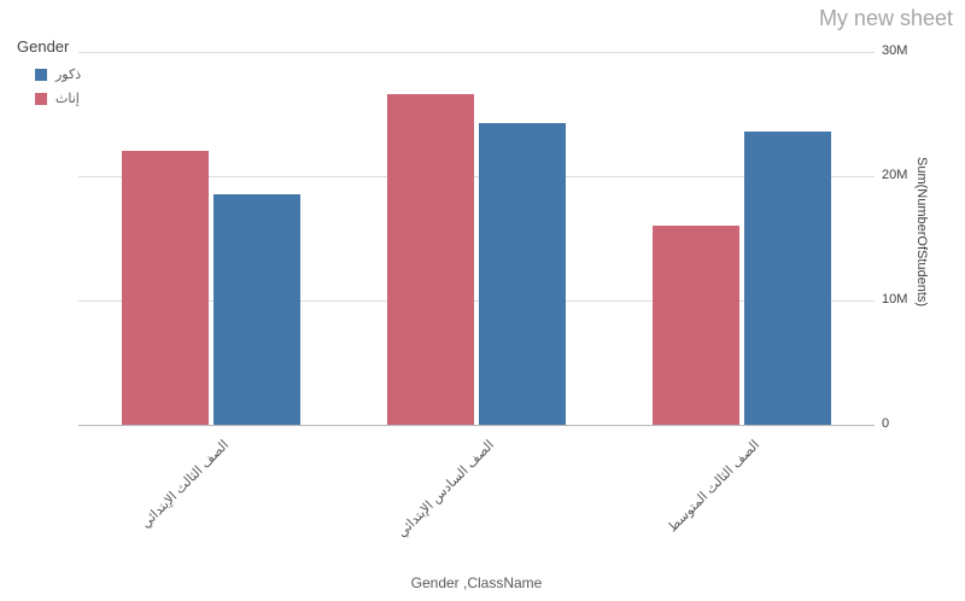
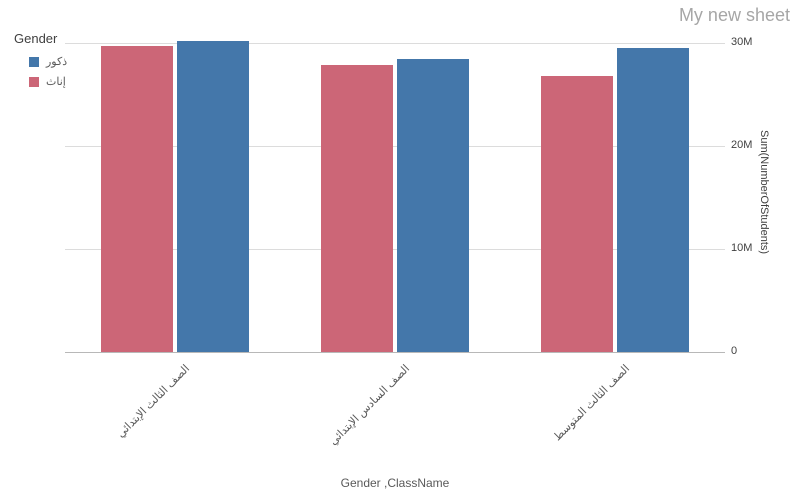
ذكور/الصف الثالث الإبتدائي: 18.5M -> 30.2M
إناث/الصف الثالث الإبتدائي: 22.0M -> 29.7M
ذكور/الصف السادس الإبتدائي: 24.3M -> 28.4M
إناث/الصف السادس الإبتدائي: 26.6M -> 27.9M
ذكور/الصف الثالث المتوسط: 23.6M -> 29.5M
إناث/الصف الثالث المتوسط: 16.0M -> 26.8M
